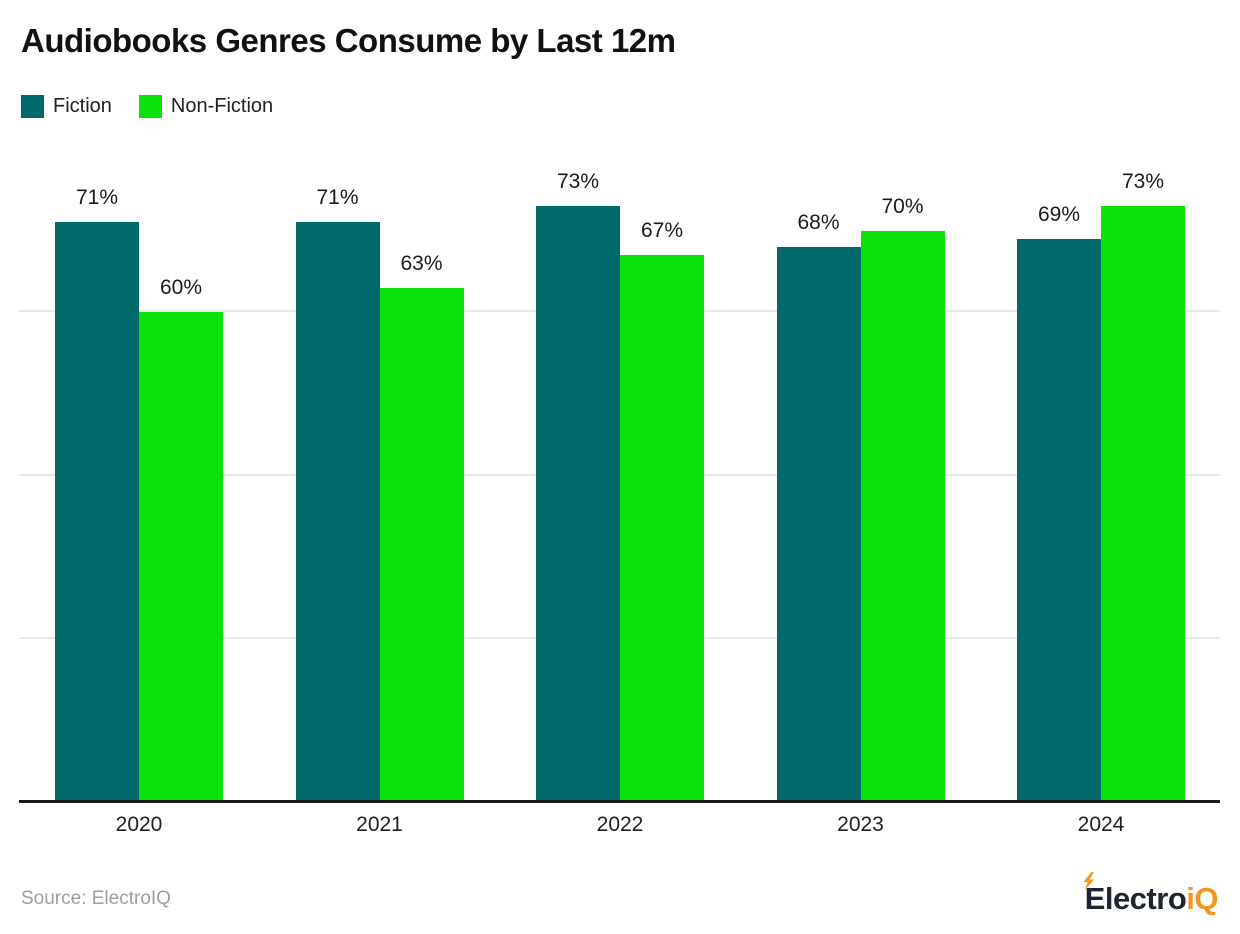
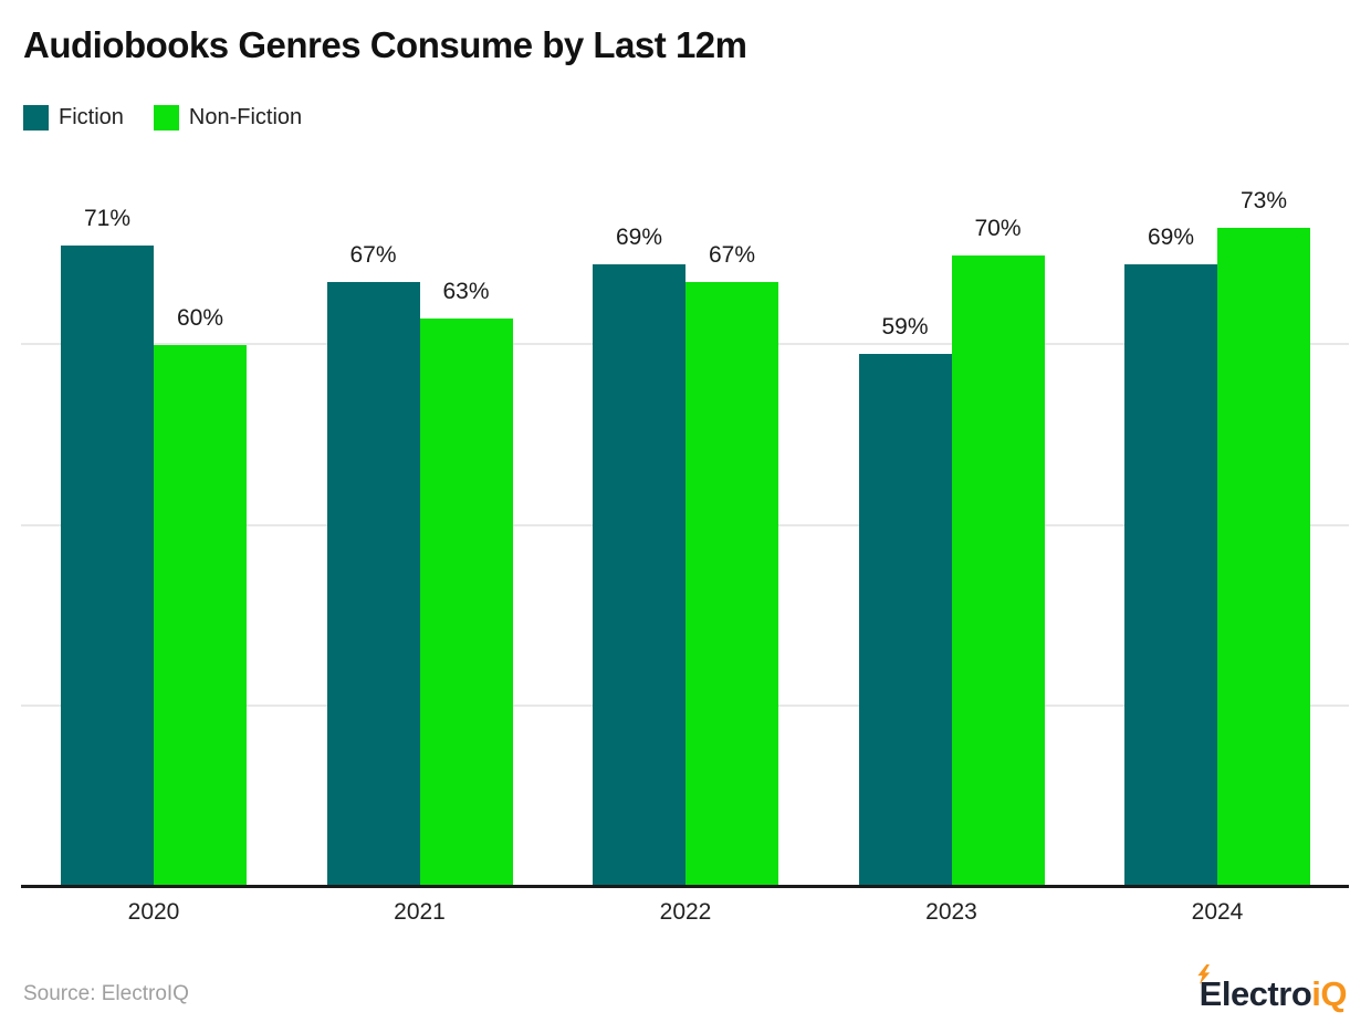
Fiction/2021: 71% -> 67%
Fiction/2022: 73% -> 69%
Fiction/2023: 68% -> 59%
